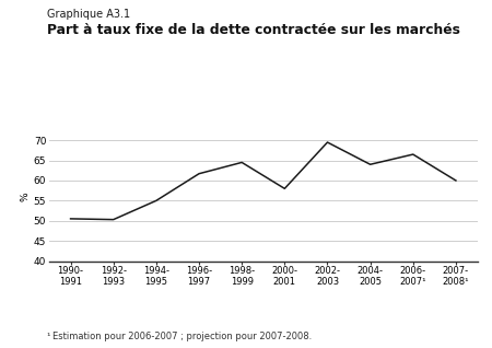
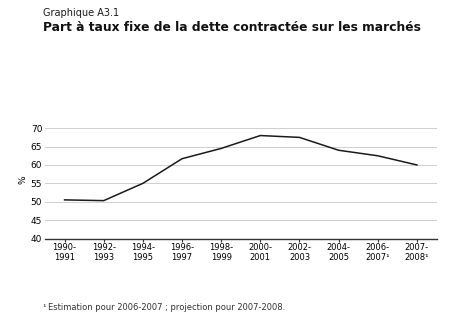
2000- 2001: 58.0 -> 68.0
2002- 2003: 69.5 -> 67.5
2006- 2007¹: 66.5 -> 62.5
